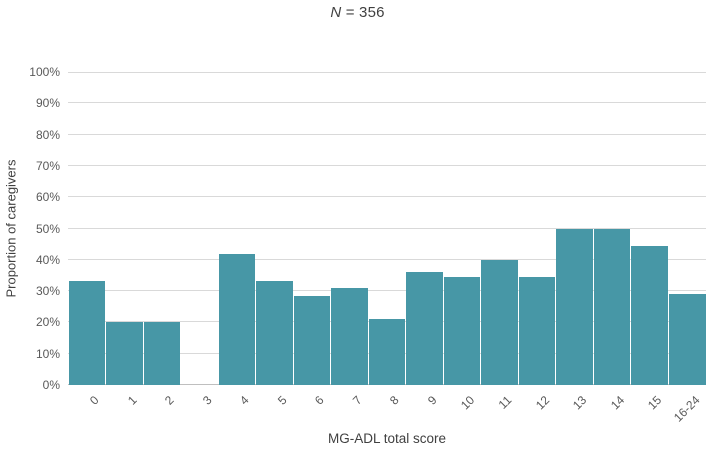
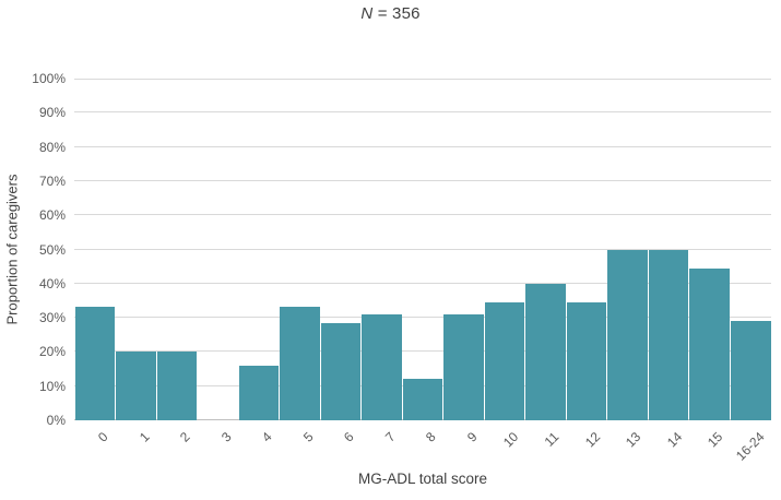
4: 42% -> 16%
8: 21% -> 12%
9: 36% -> 31%
